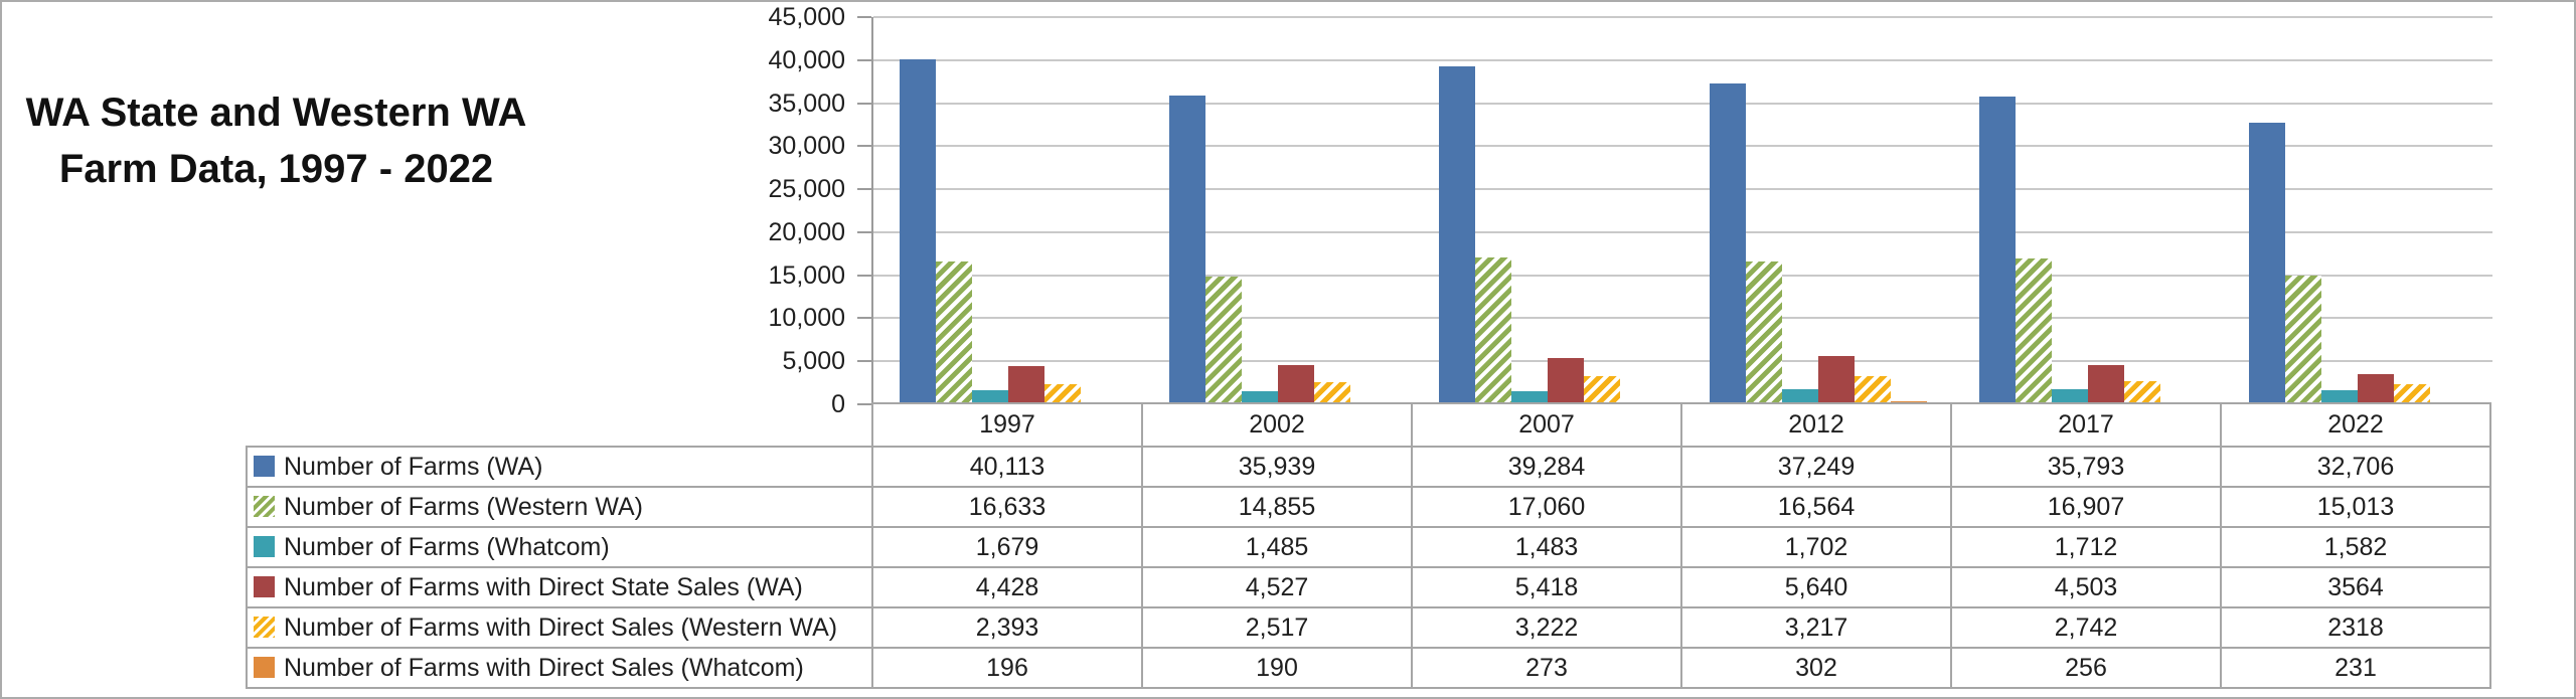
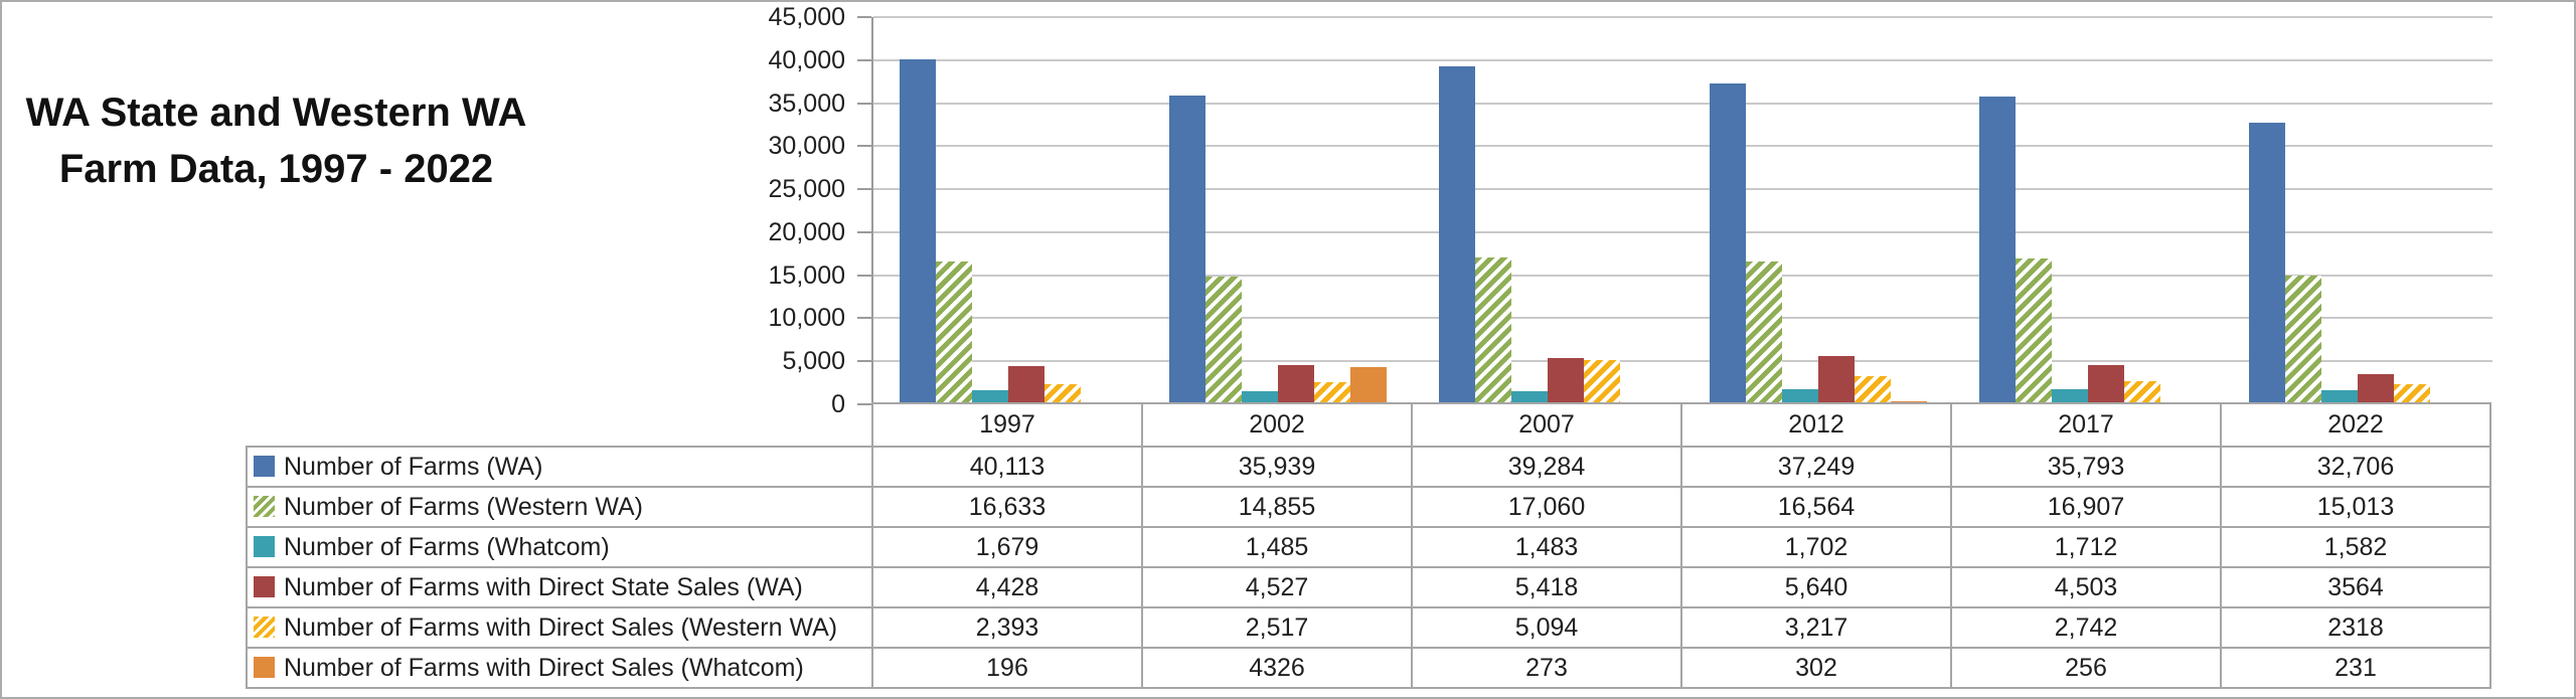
Number of Farms with Direct Sales (Whatcom)/2002: 190 -> 4326
Number of Farms with Direct Sales (Western WA)/2007: 3,222 -> 5,094
